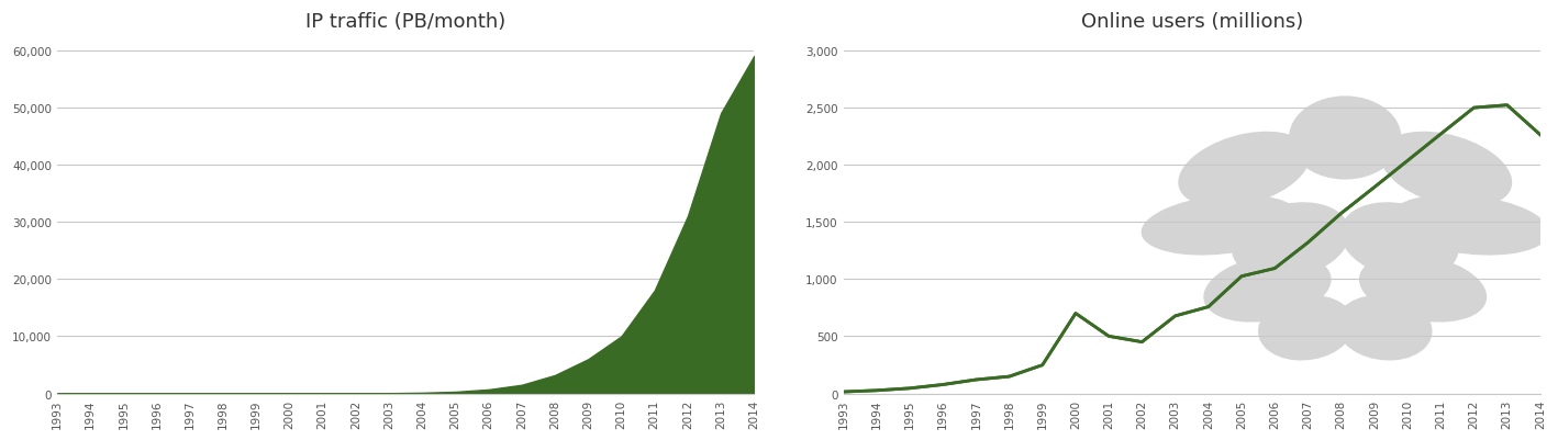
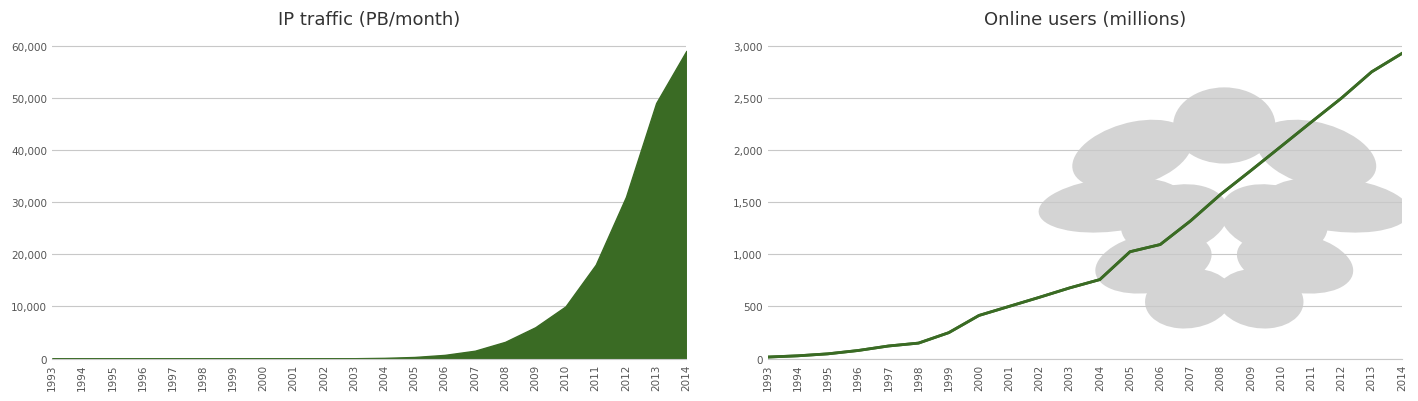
Online users (millions)/2000: 700 -> 410
Online users (millions)/2002: 450 -> 590
Online users (millions)/2013: 2,520 -> 2,750
Online users (millions)/2014: 2,260 -> 2,920
